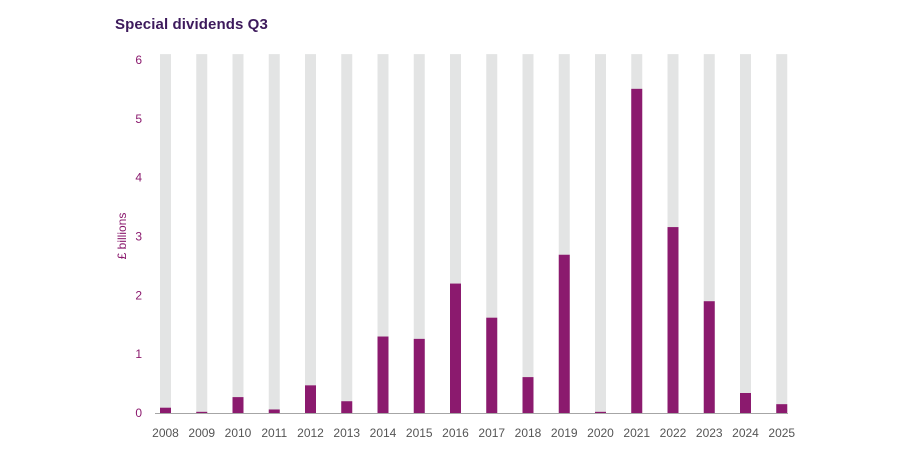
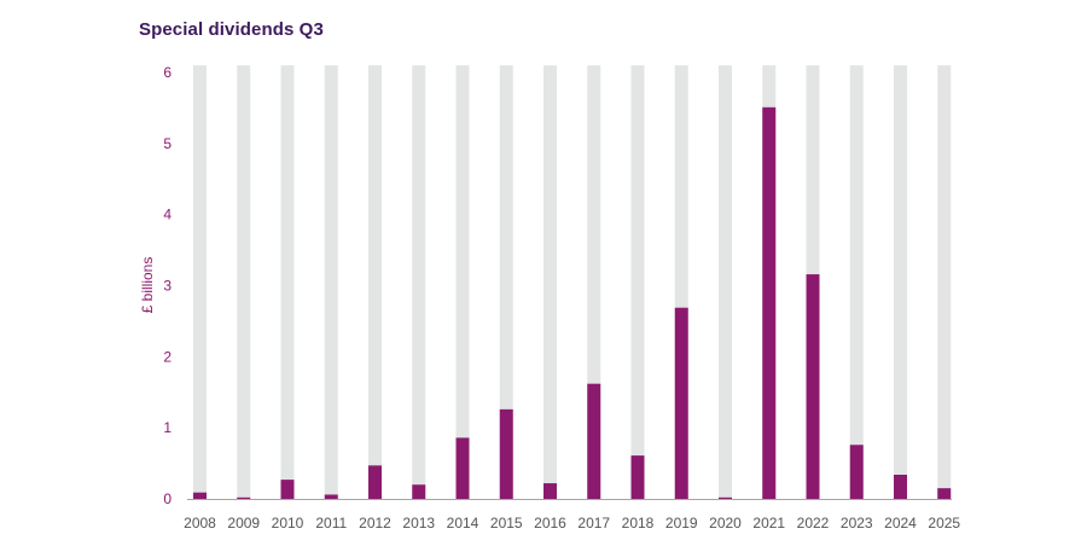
2014: 1.3 -> 0.9
2016: 2.2 -> 0.2
2023: 1.9 -> 0.8
